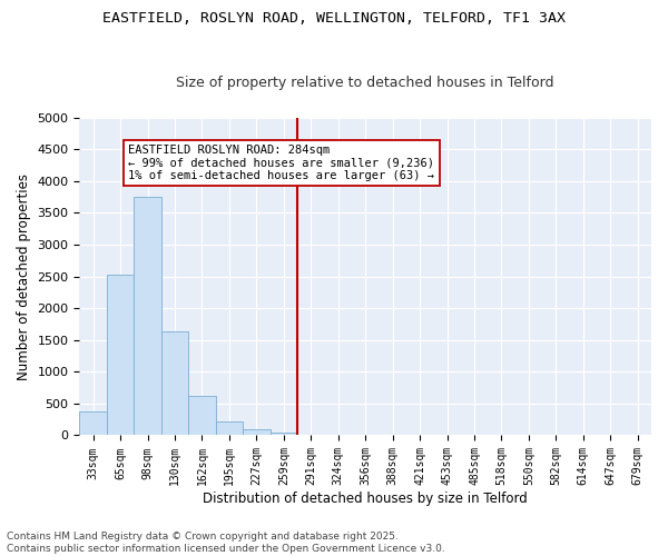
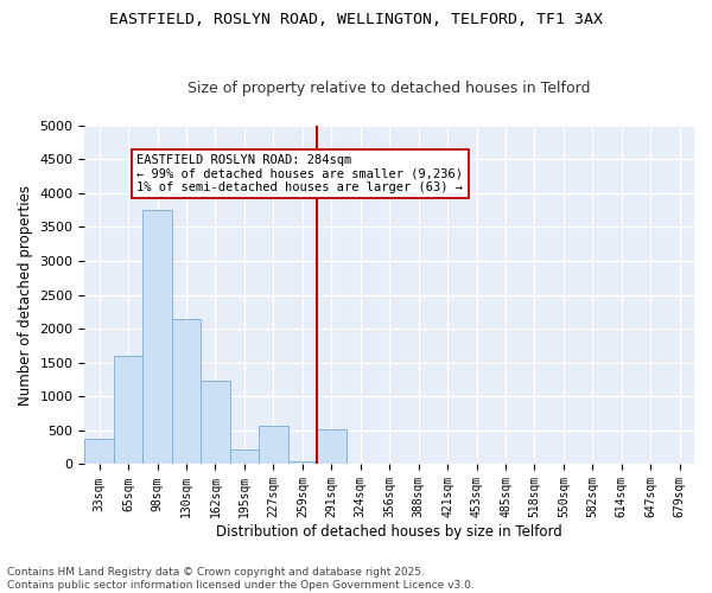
65sqm: 2530 -> 1600
130sqm: 1640 -> 2140
162sqm: 620 -> 1240
227sqm: 100 -> 560
291sqm: 0 -> 520
